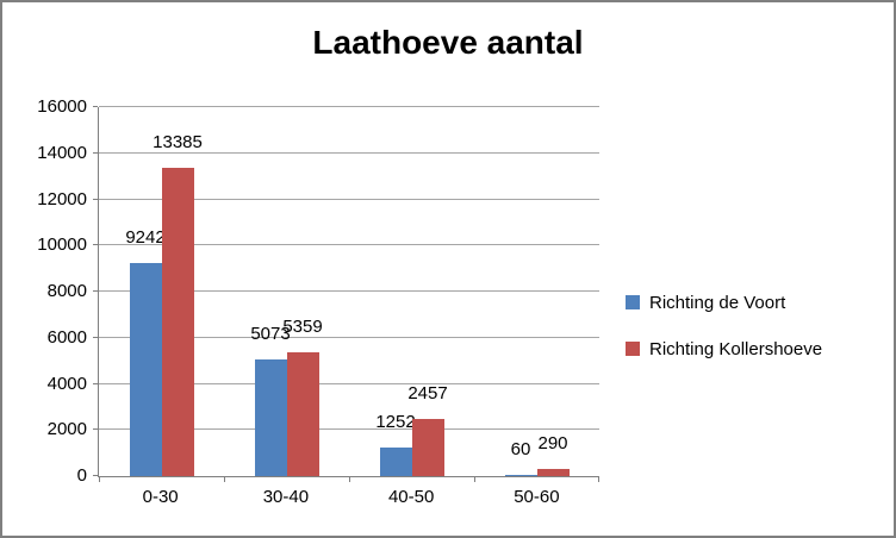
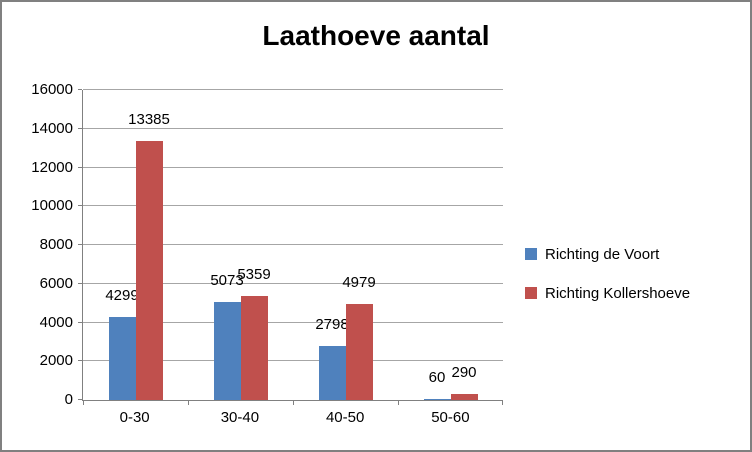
Richting de Voort/0-30: 9242 -> 4299
Richting de Voort/40-50: 1252 -> 2798
Richting Kollershoeve/40-50: 2457 -> 4979
